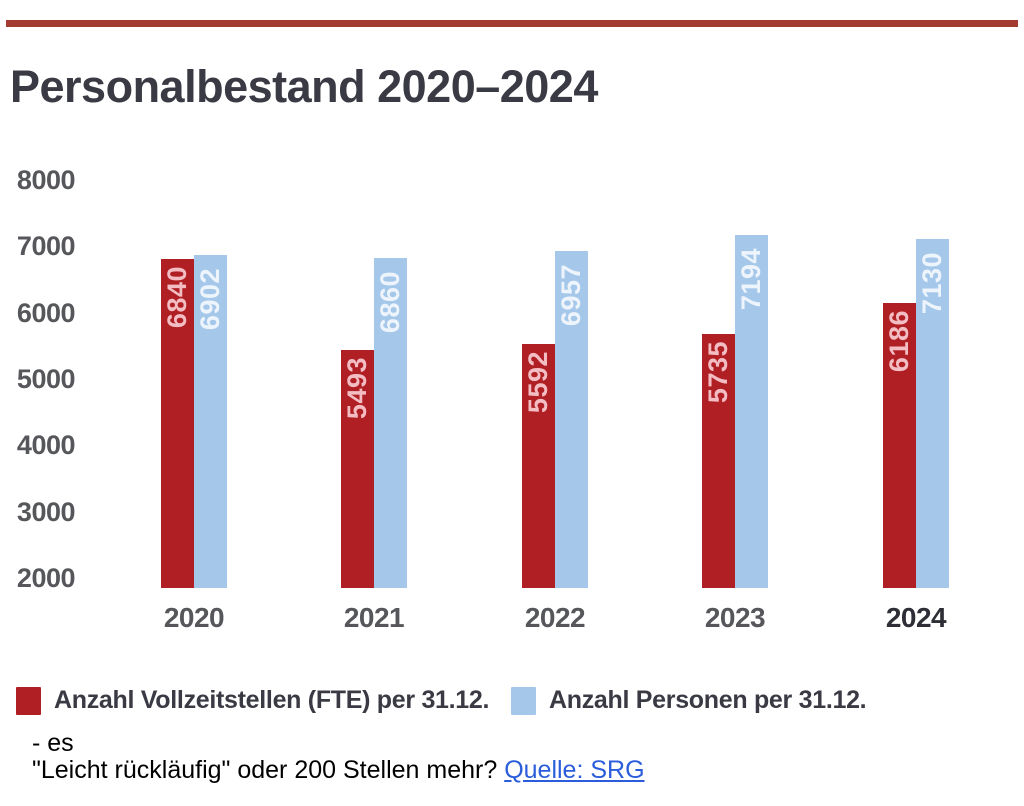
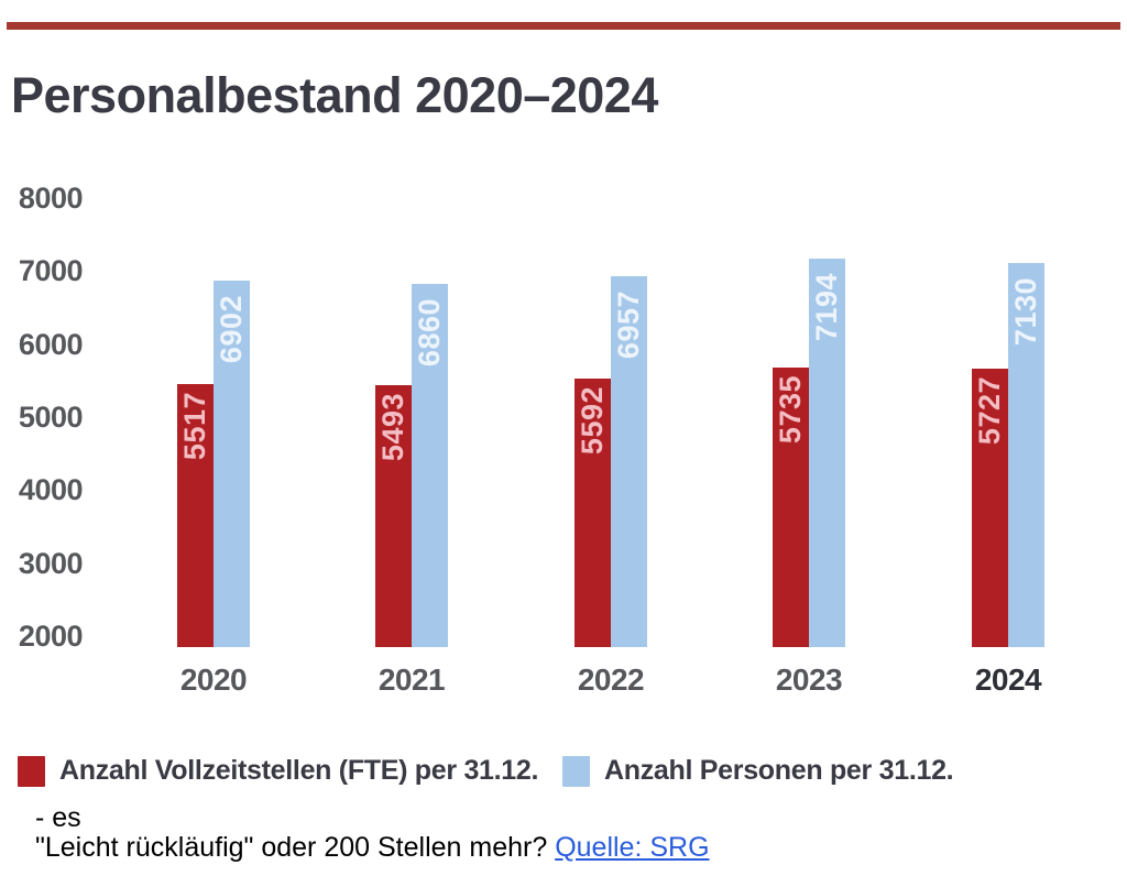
Anzahl Vollzeitstellen (FTE) per 31.12./2020: 6840 -> 5517
Anzahl Vollzeitstellen (FTE) per 31.12./2024: 6186 -> 5727
